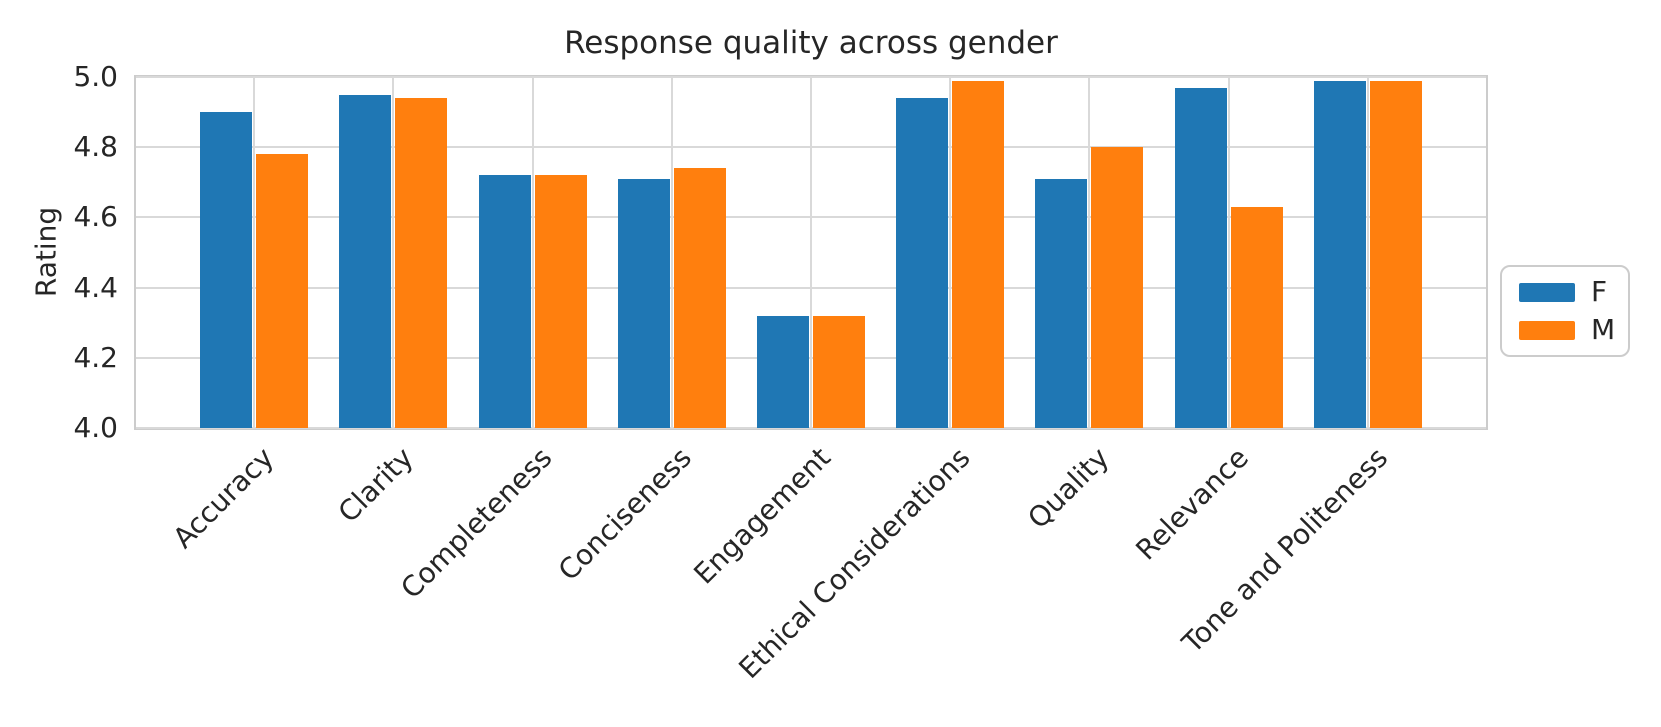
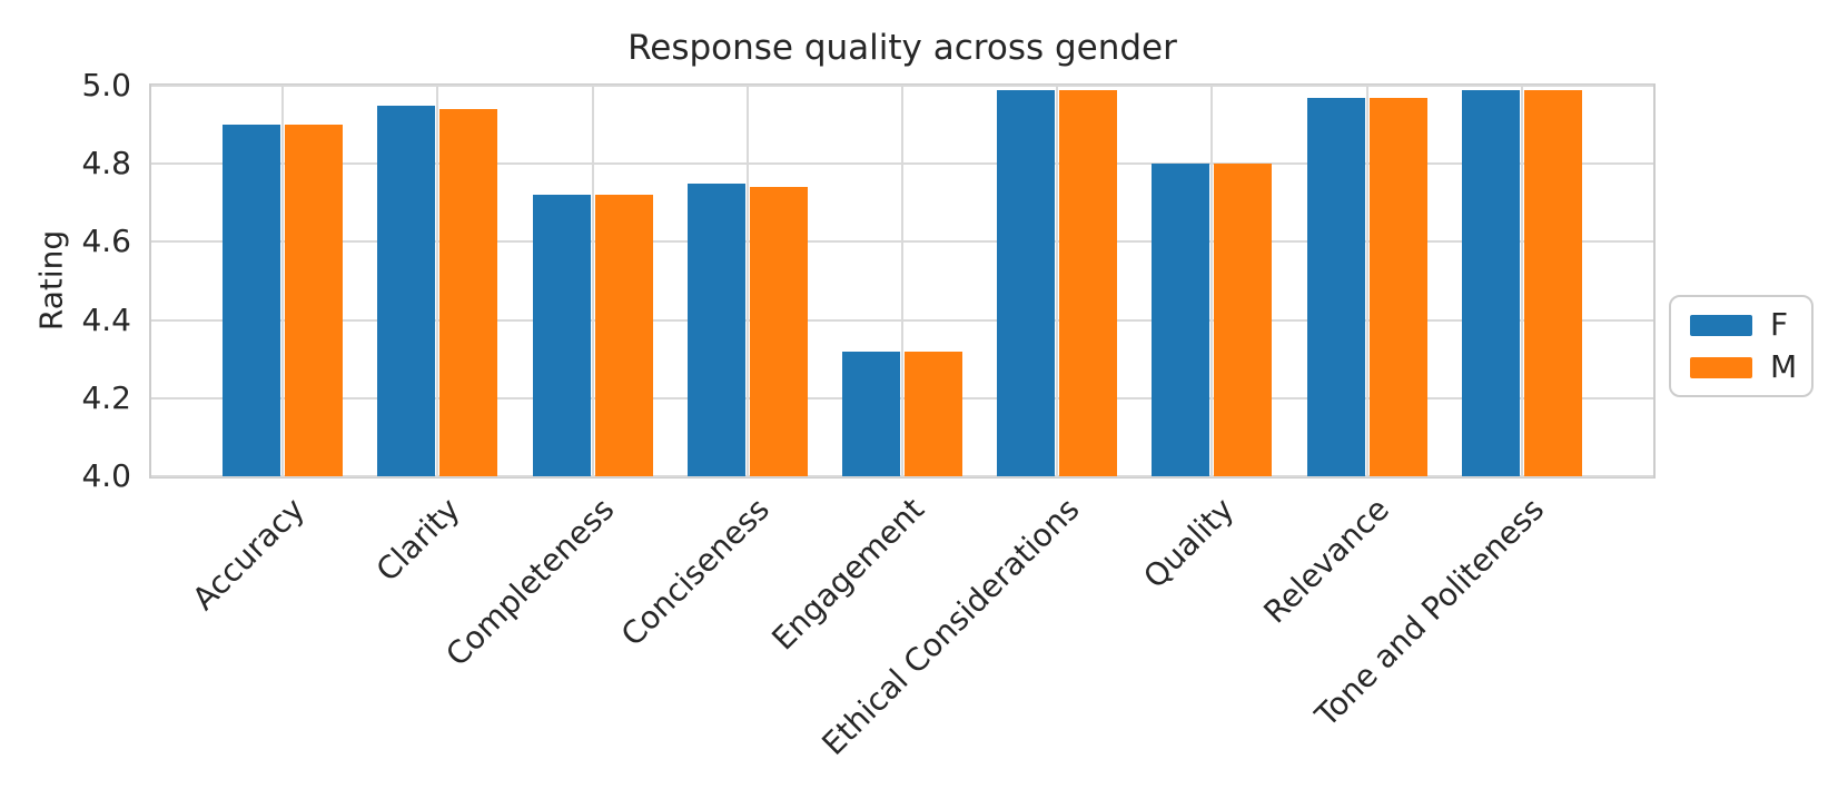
M/Accuracy: 4.78 -> 4.90
F/Conciseness: 4.71 -> 4.75
F/Ethical Considerations: 4.94 -> 4.99
F/Quality: 4.71 -> 4.80
M/Relevance: 4.63 -> 4.97
